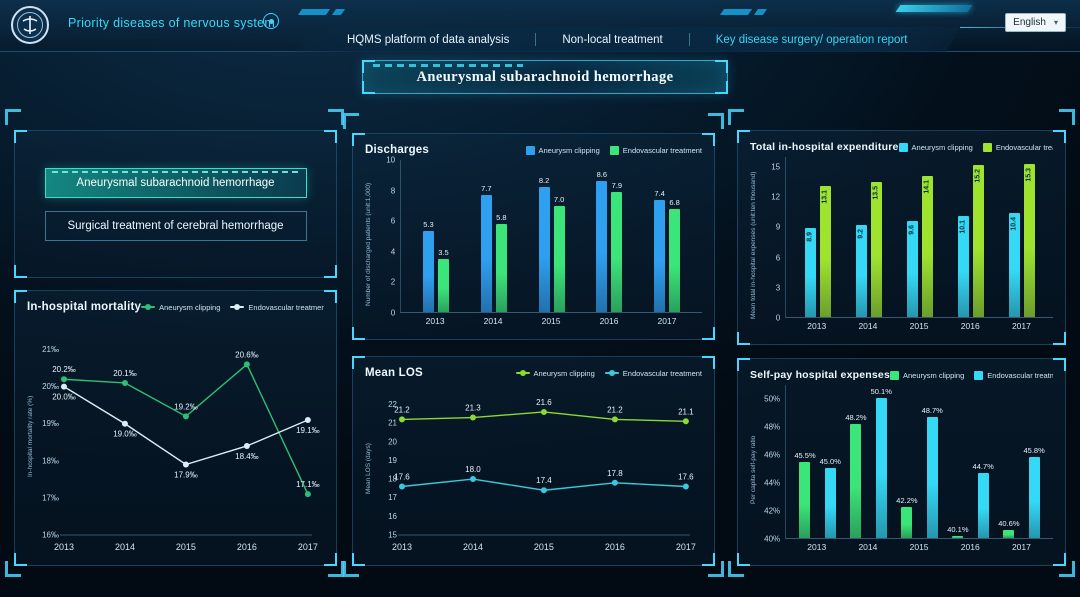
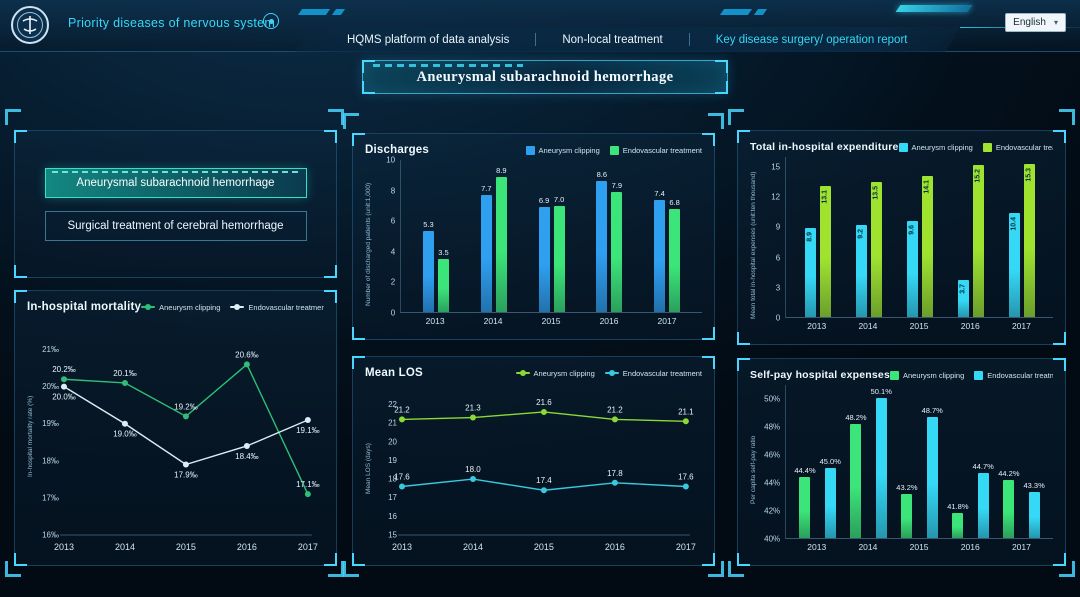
Discharges/Endovascular treatment/2014: 5.8 -> 8.9
Discharges/Aneurysm clipping/2015: 8.2 -> 6.9
Total in-hospital expenditure/Aneurysm clipping/2016: 10.1 -> 3.7
Self-pay hospital expenses/Aneurysm clipping/2013: 45.5% -> 44.4%
Self-pay hospital expenses/Aneurysm clipping/2015: 42.2% -> 43.2%
Self-pay hospital expenses/Aneurysm clipping/2016: 40.1% -> 41.8%
Self-pay hospital expenses/Aneurysm clipping/2017: 40.6% -> 44.2%
Self-pay hospital expenses/Endovascular treatment/2017: 45.8% -> 43.3%
